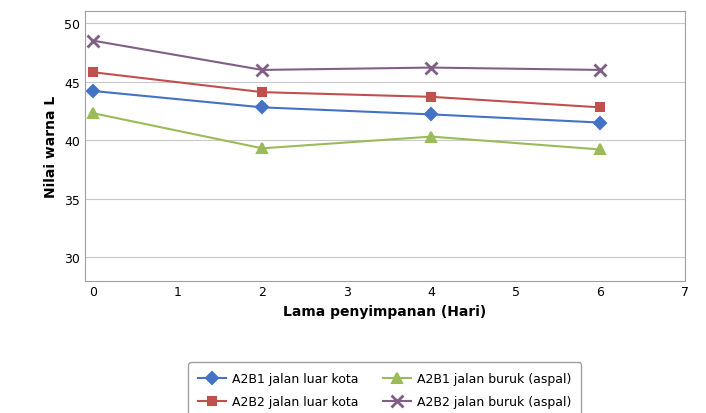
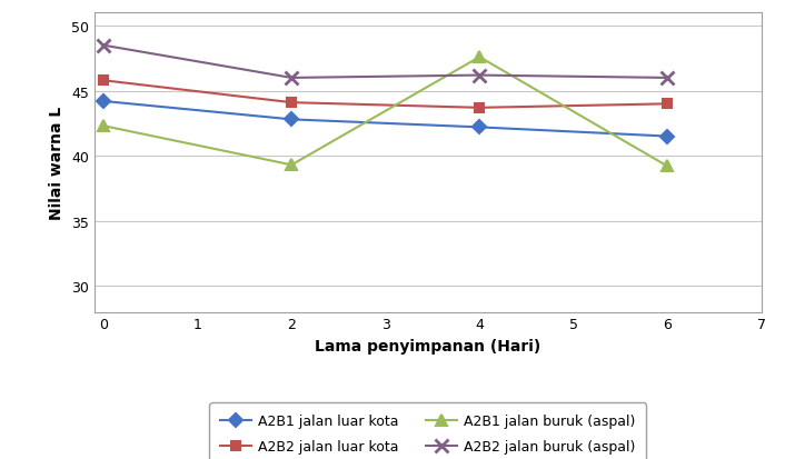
A2B1 jalan buruk (aspal)/4: 40.3 -> 47.6
A2B2 jalan luar kota/6: 42.8 -> 44.0
